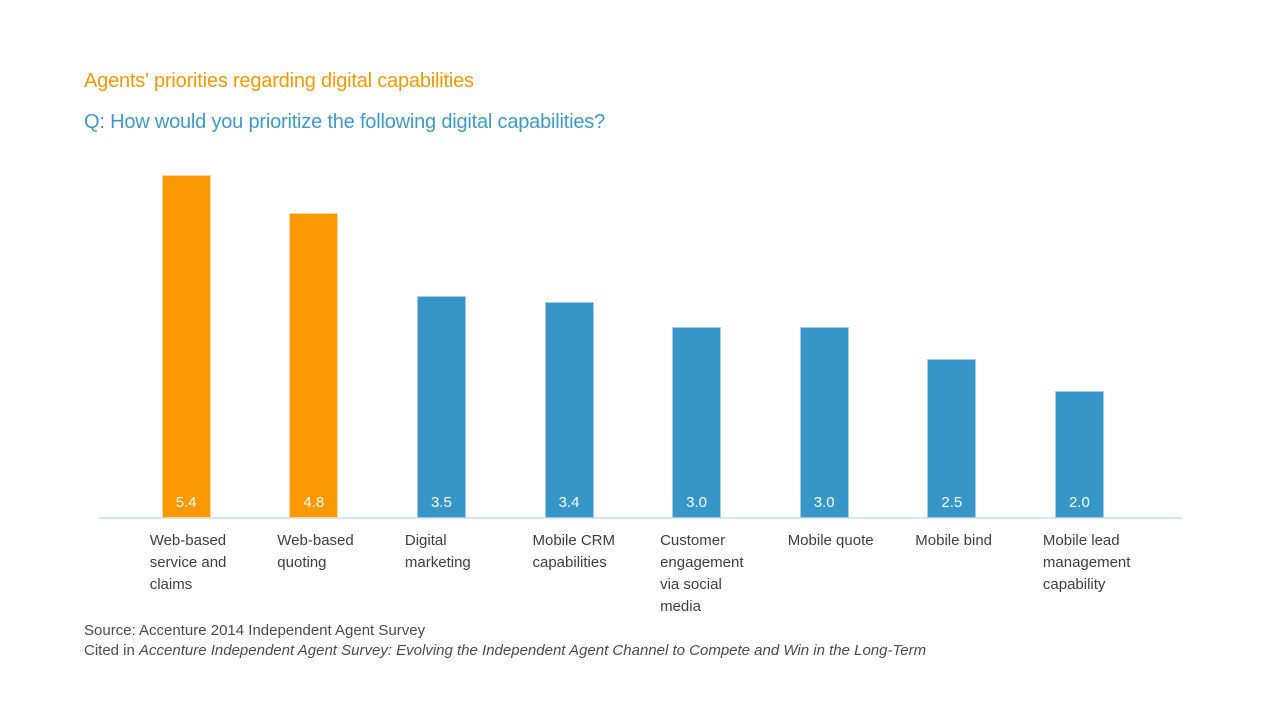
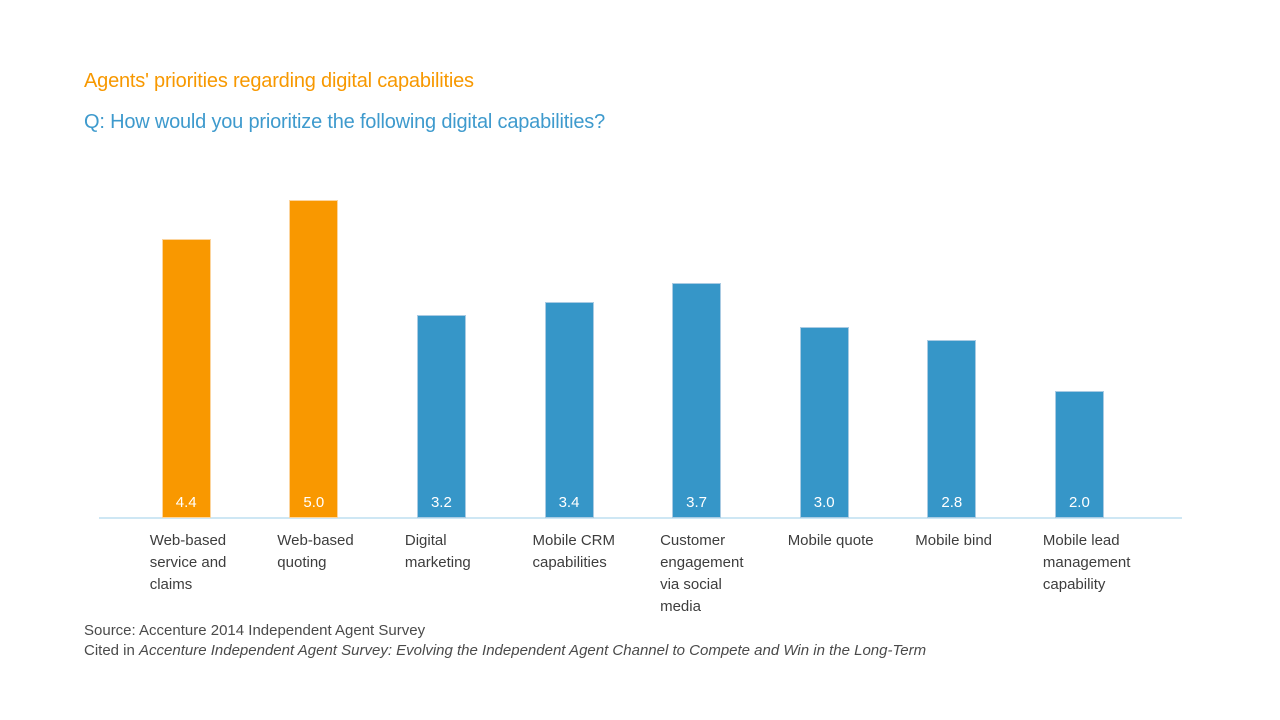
Web-based service and claims: 5.4 -> 4.4
Web-based quoting: 4.8 -> 5.0
Digital marketing: 3.5 -> 3.2
Customer engagement via social media: 3.0 -> 3.7
Mobile bind: 2.5 -> 2.8
